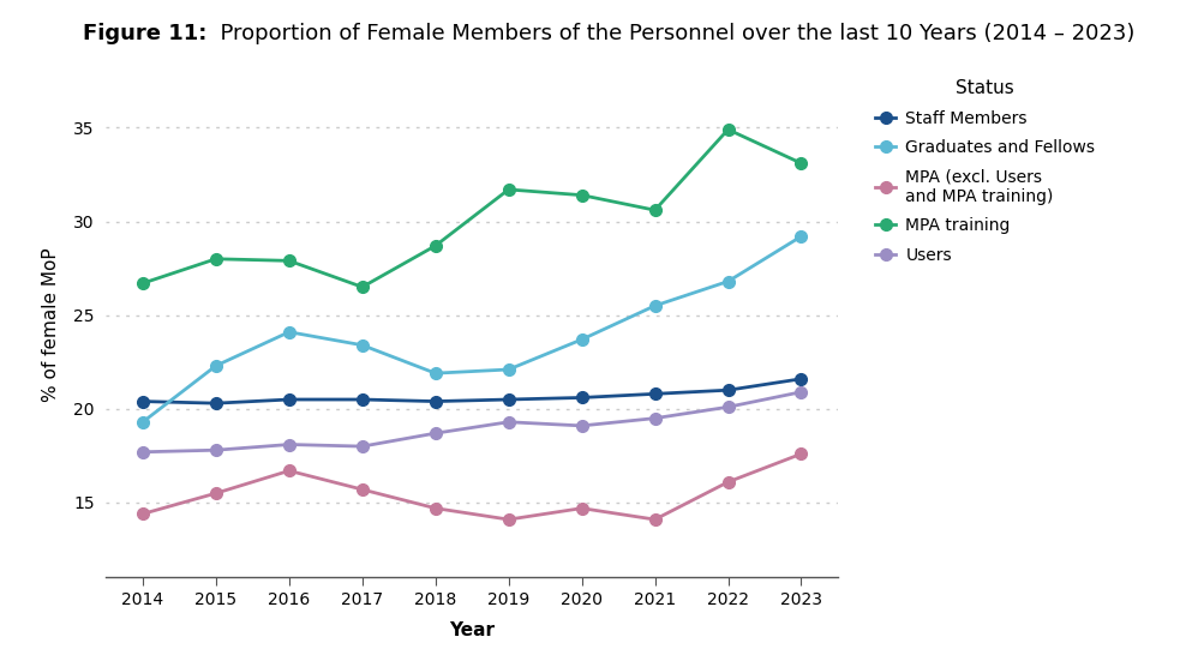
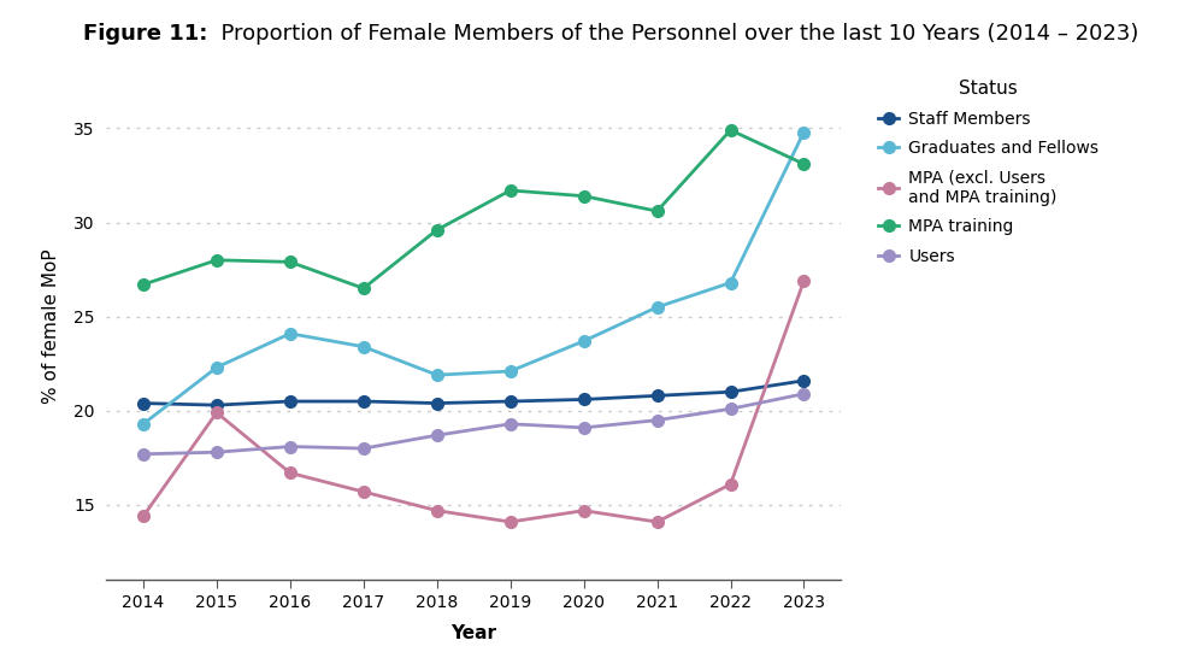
MPA (excl. Users and MPA training)/2015: 15.5 -> 19.9
MPA training/2018: 28.7 -> 29.6
Graduates and Fellows/2023: 29.2 -> 34.8
MPA (excl. Users and MPA training)/2023: 17.6 -> 26.9
